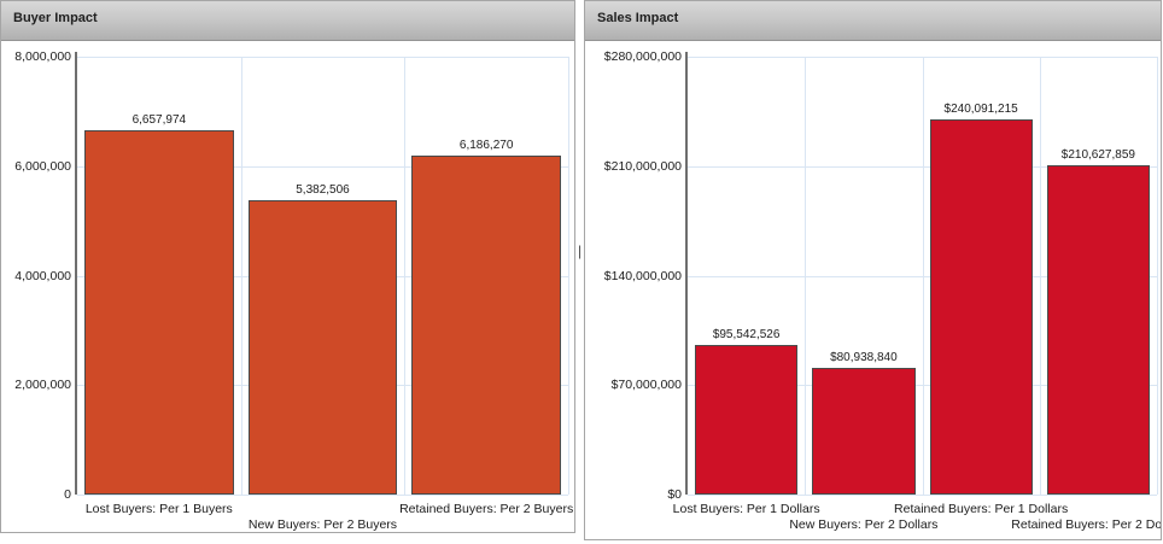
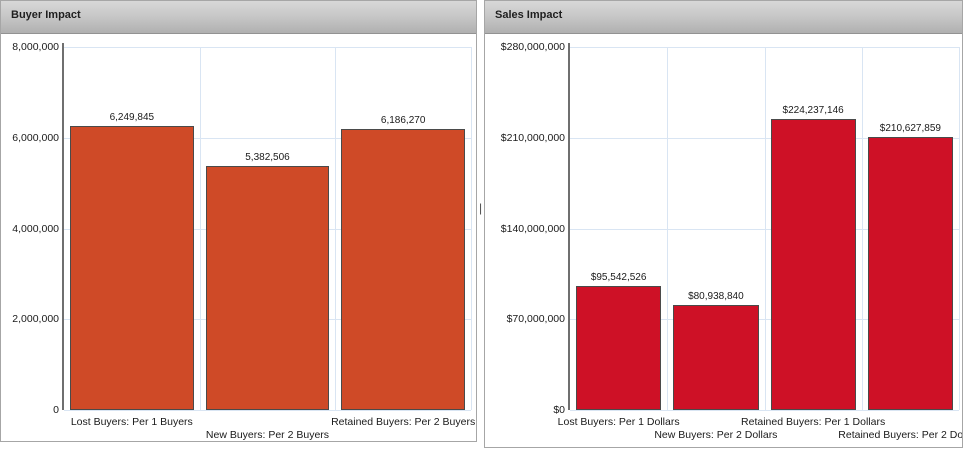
Buyer Impact/Lost Buyers: Per 1 Buyers: 6,657,974 -> 6,249,845
Sales Impact/Retained Buyers: Per 1 Dollars: $240,091,215 -> $224,237,146
